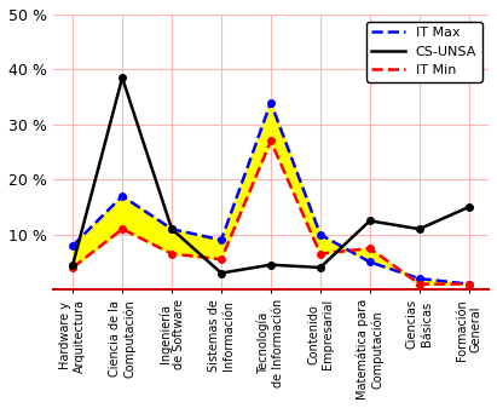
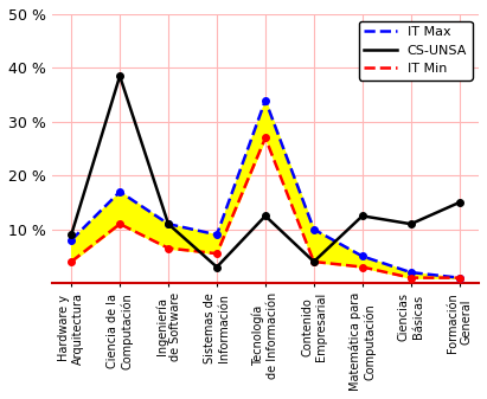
CS-UNSA/Hardware y Arquitectura: 4.5 % -> 9.0 %
CS-UNSA/Tecnología de Información: 4.5 % -> 12.5 %
IT Min/Contenido Empresarial: 6.5 % -> 4.0 %
IT Min/Matemática para Computación: 7.5 % -> 3.0 %
